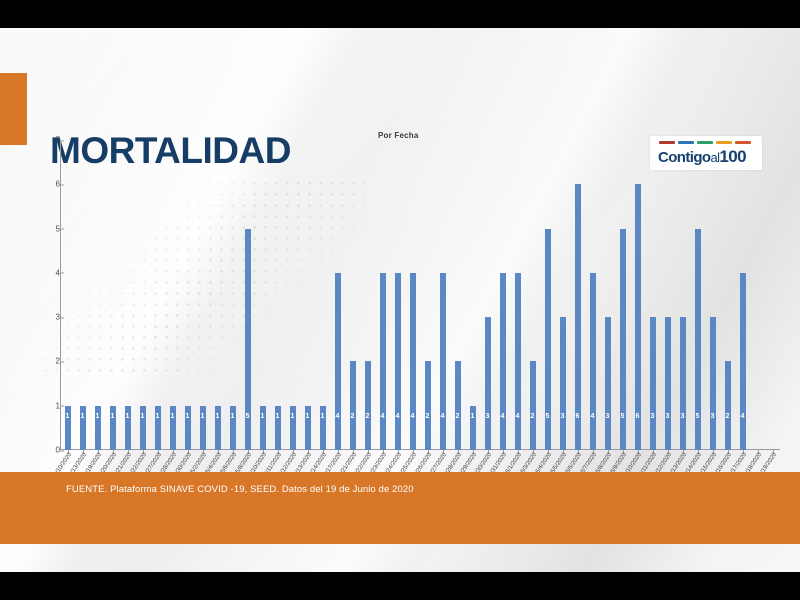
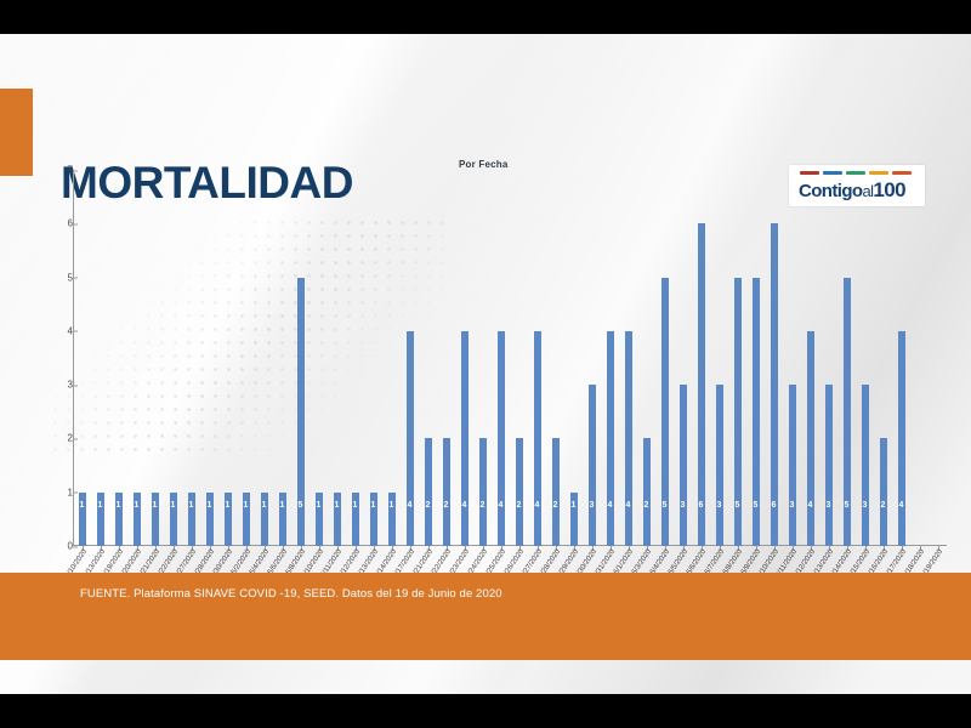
5/24/2020: 4 -> 2
6/7/2020: 4 -> 3
6/8/2020: 3 -> 5
6/12/2020: 3 -> 4
